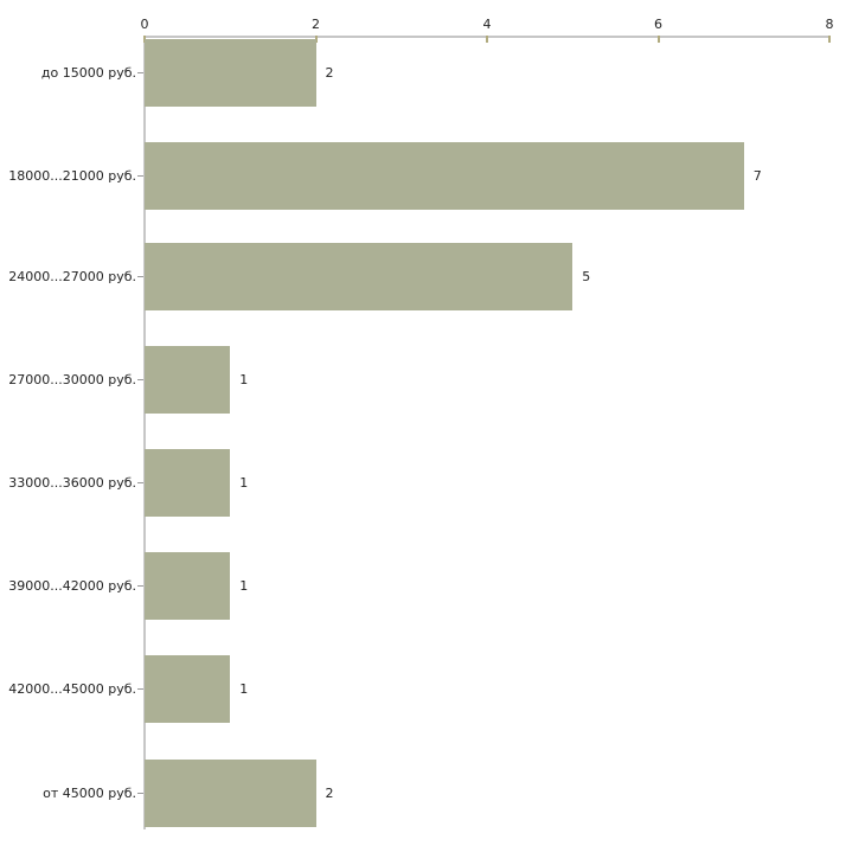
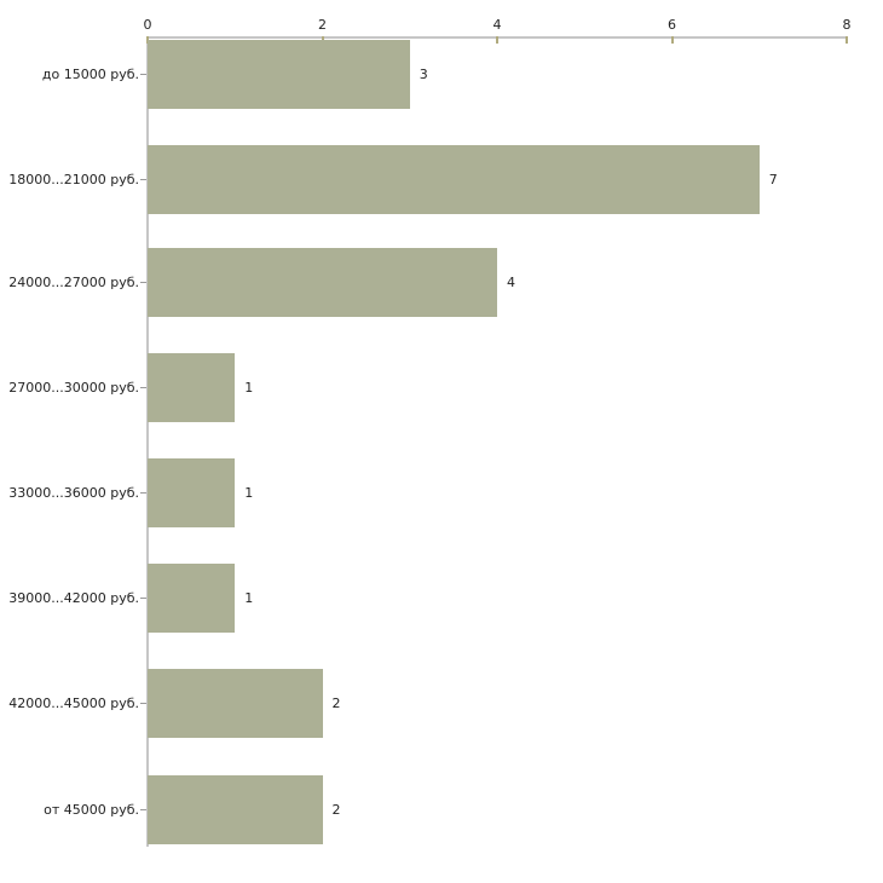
до 15000 руб.: 2 -> 3
24000...27000 руб.: 5 -> 4
42000...45000 руб.: 1 -> 2
